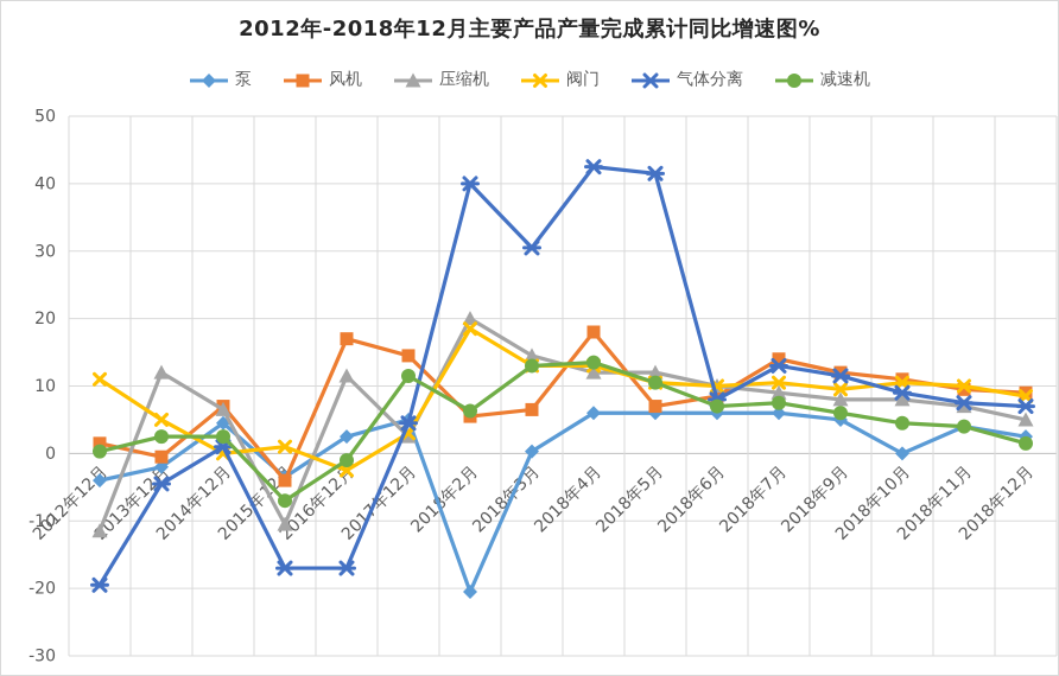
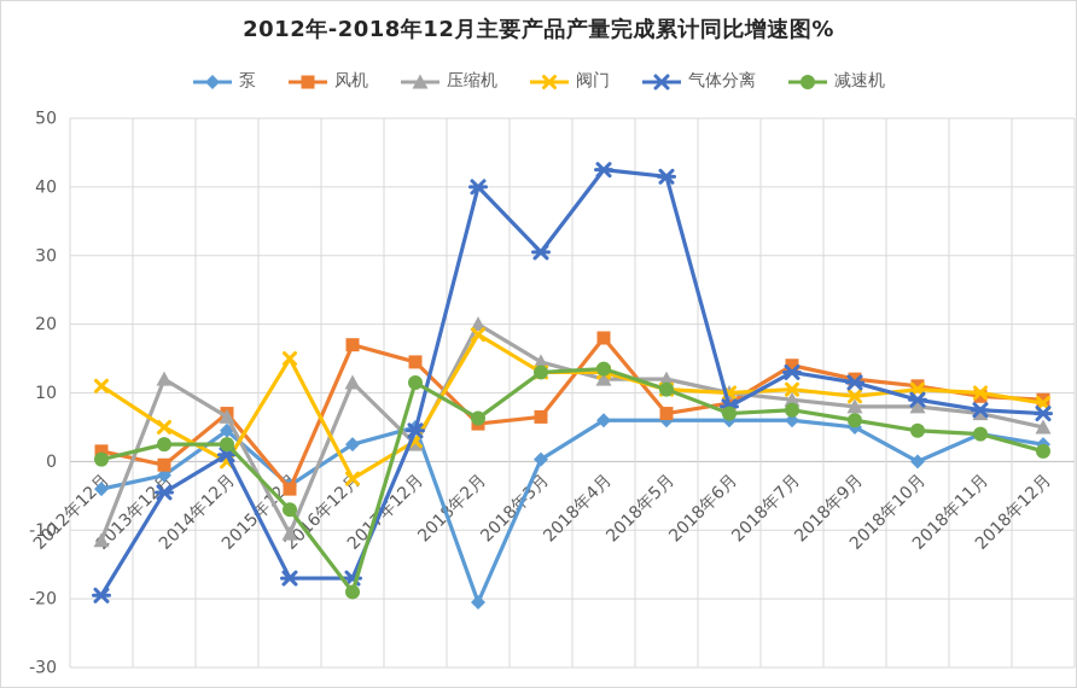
阀门/2015年12月: 1 -> 15
减速机/2016年12月: -1 -> -19
